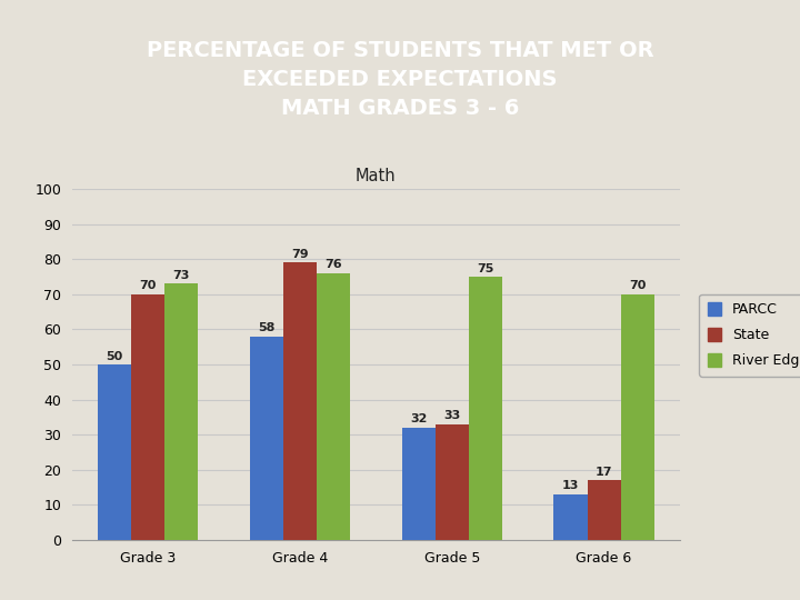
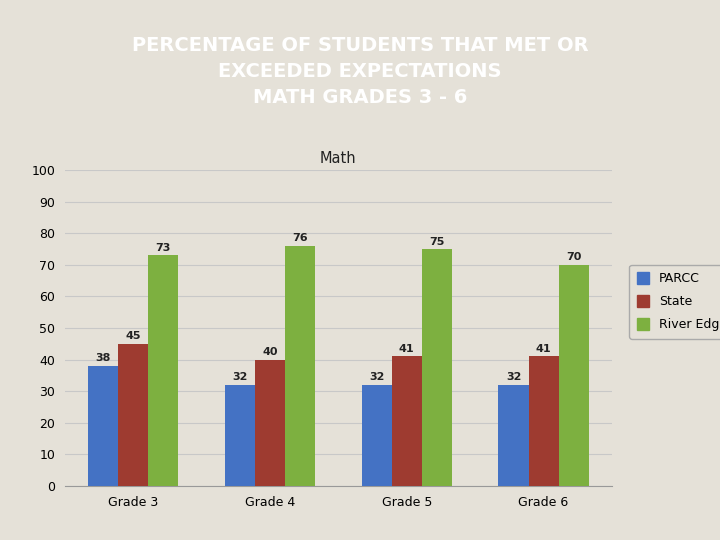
PARCC/Grade 3: 50 -> 38
State/Grade 3: 70 -> 45
PARCC/Grade 4: 58 -> 32
State/Grade 4: 79 -> 40
State/Grade 5: 33 -> 41
PARCC/Grade 6: 13 -> 32
State/Grade 6: 17 -> 41
